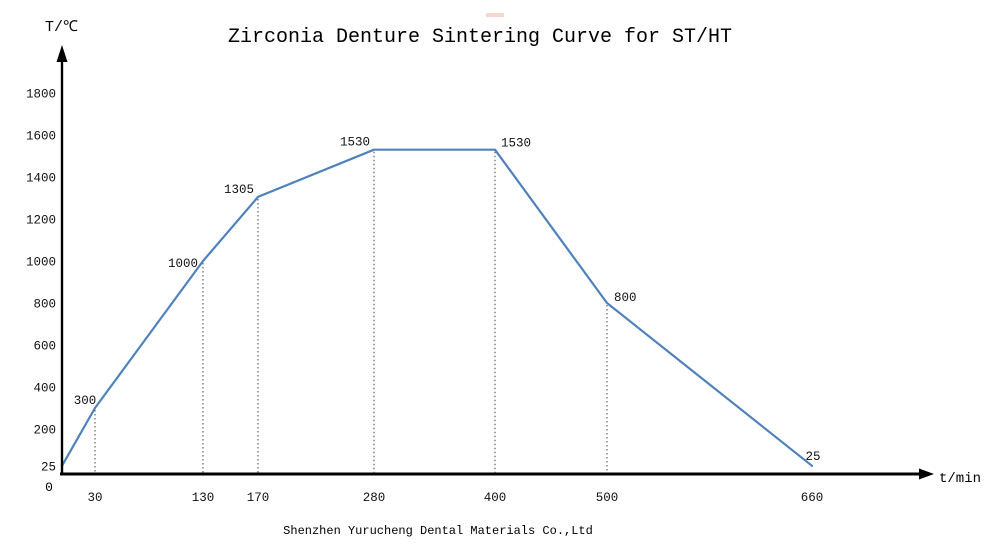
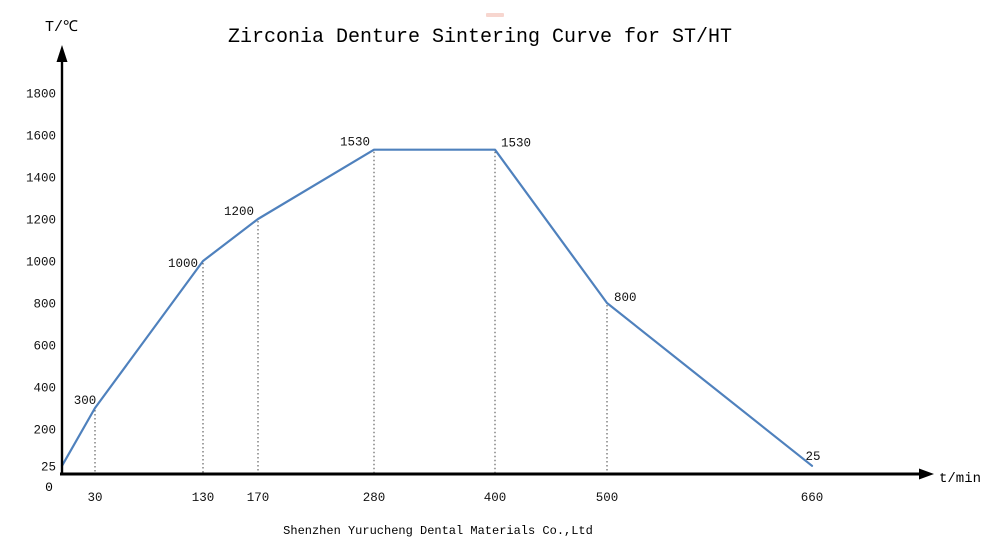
170: 1305 -> 1200
